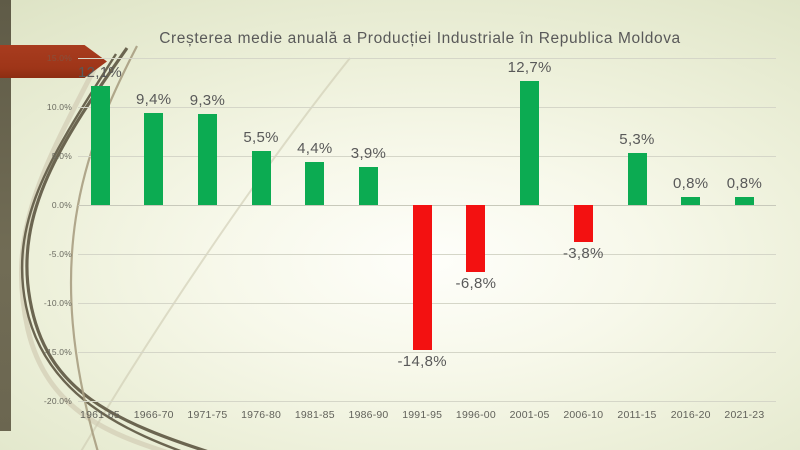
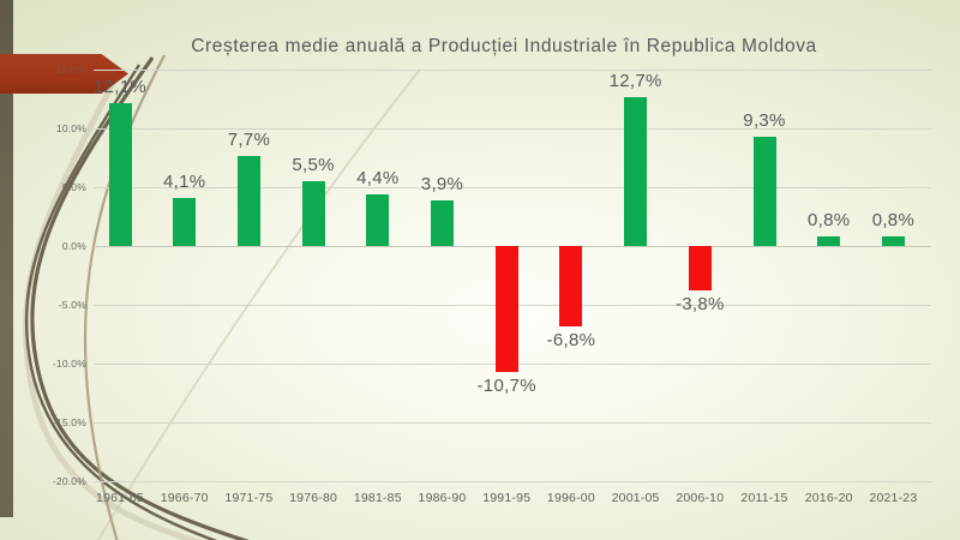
1966-70: 9,4% -> 4,1%
1971-75: 9,3% -> 7,7%
1991-95: -14,8% -> -10,7%
2011-15: 5,3% -> 9,3%
